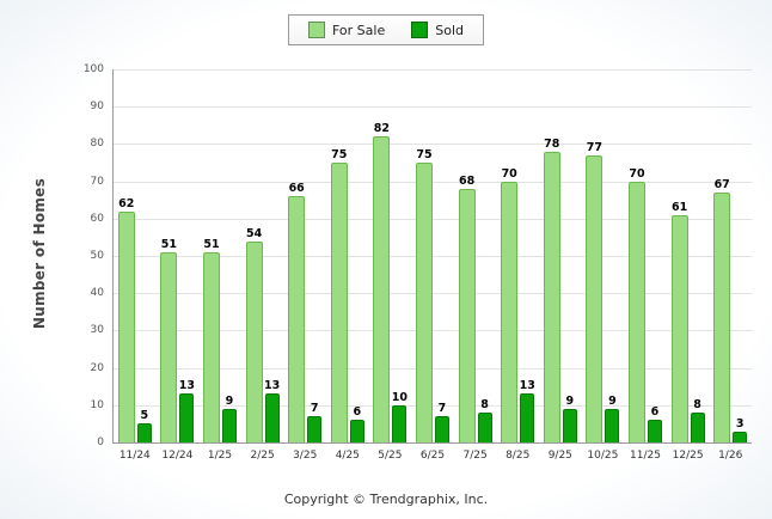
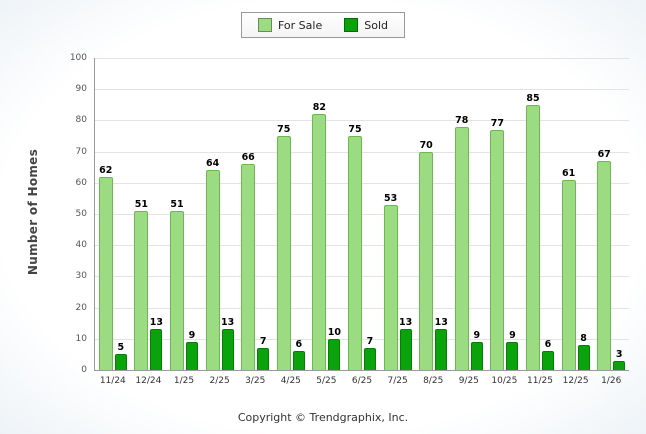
For Sale/2/25: 54 -> 64
For Sale/7/25: 68 -> 53
Sold/7/25: 8 -> 13
For Sale/11/25: 70 -> 85
